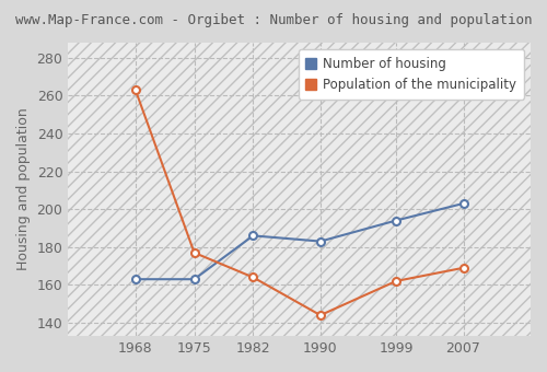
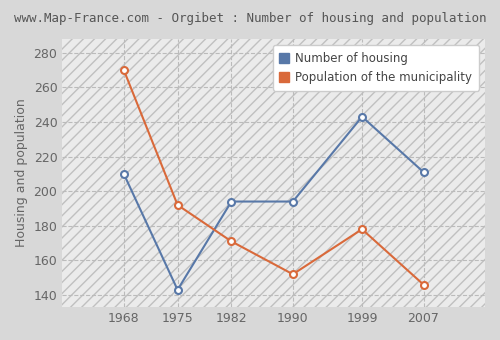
Number of housing/1968: 163 -> 210
Population of the municipality/1968: 263 -> 270
Number of housing/1975: 163 -> 143
Population of the municipality/1975: 177 -> 192
Number of housing/1982: 186 -> 194
Population of the municipality/1982: 164 -> 171
Number of housing/1990: 183 -> 194
Population of the municipality/1990: 144 -> 152
Number of housing/1999: 194 -> 243
Population of the municipality/1999: 162 -> 178
Number of housing/2007: 203 -> 211
Population of the municipality/2007: 169 -> 146
